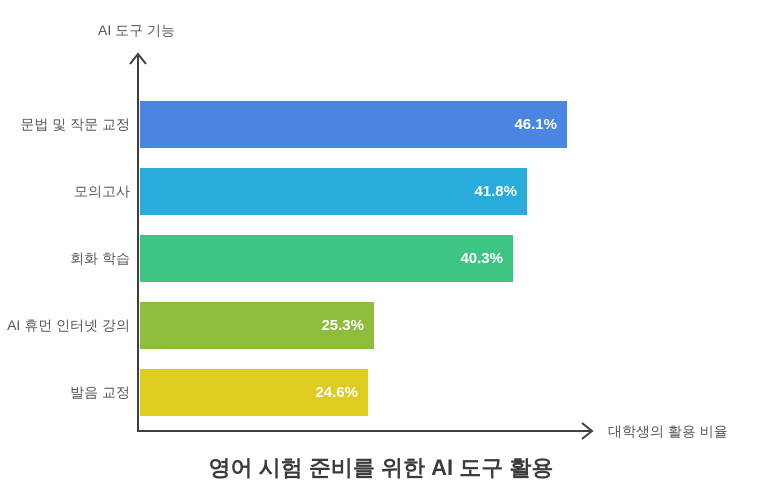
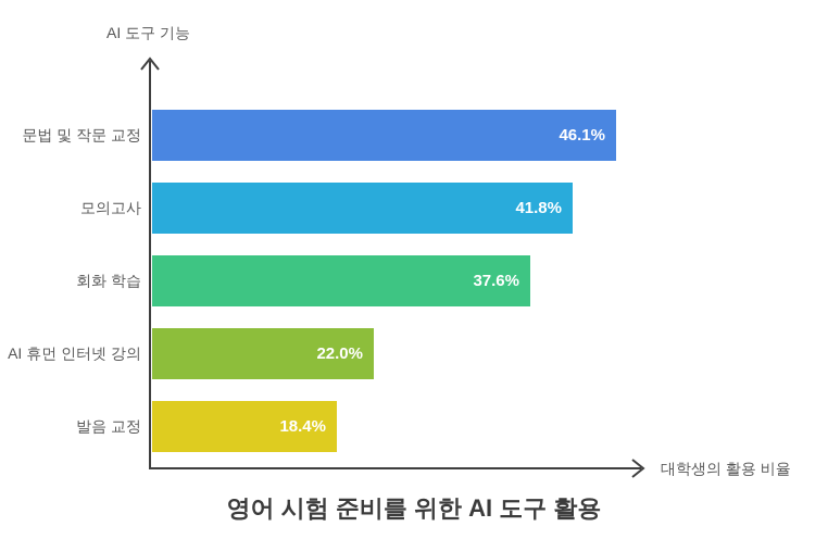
회화 학습: 40.3% -> 37.6%
AI 휴먼 인터넷 강의: 25.3% -> 22.0%
발음 교정: 24.6% -> 18.4%
